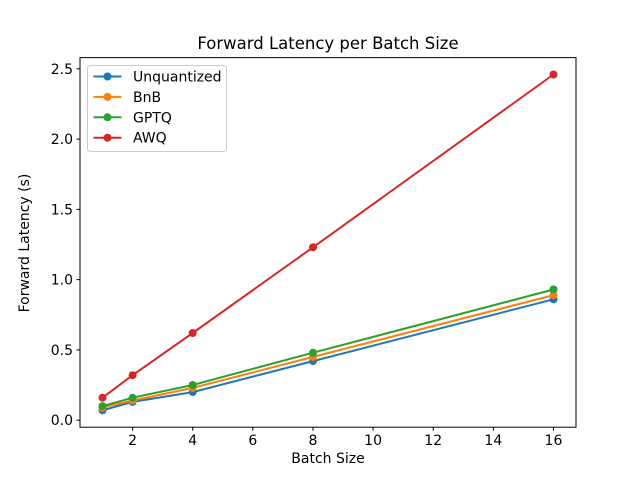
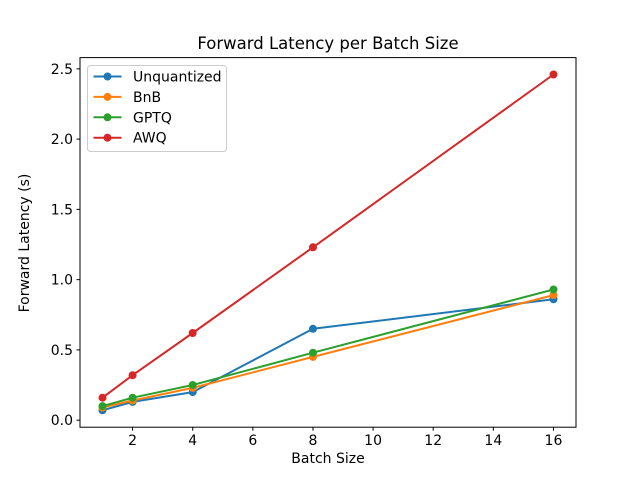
Unquantized/8: 0.42 -> 0.65
